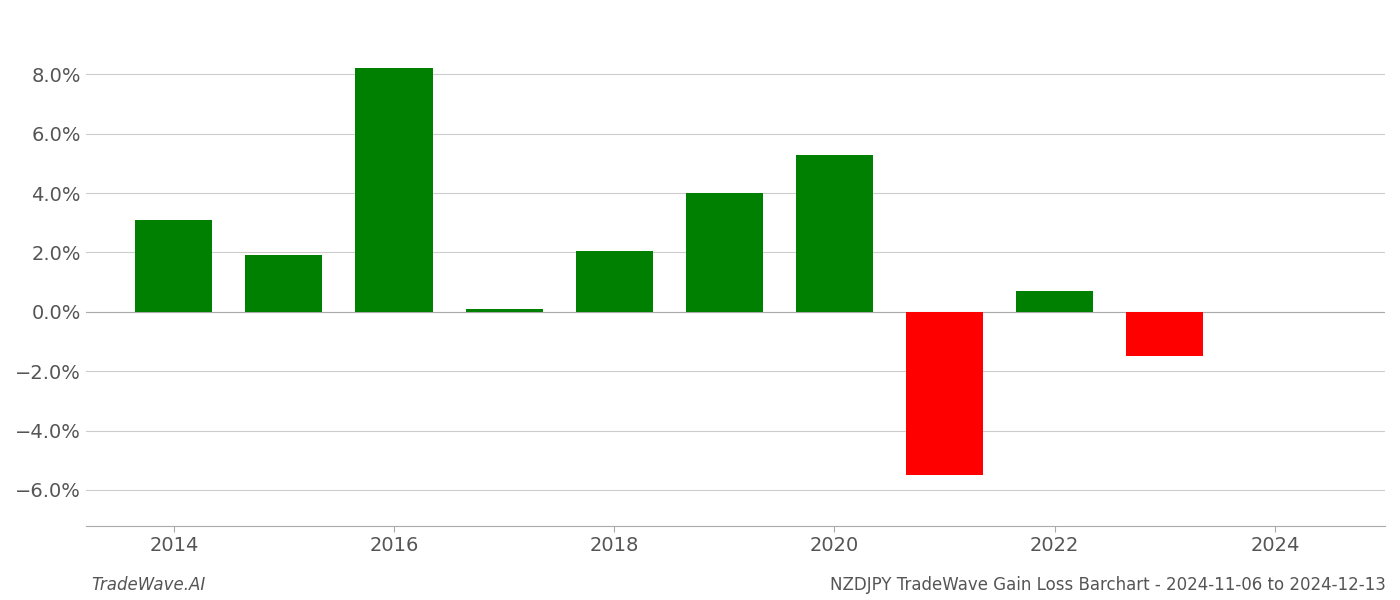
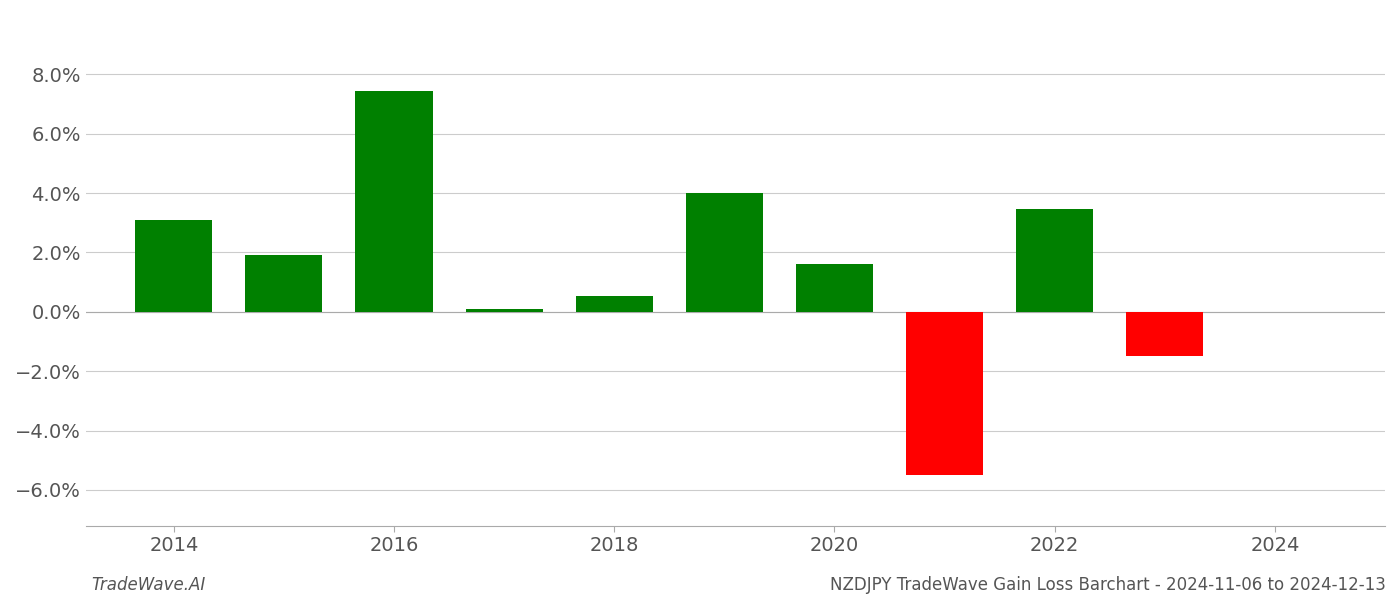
2016: 8.20% -> 7.45%
2018: 2.05% -> 0.55%
2020: 5.30% -> 1.60%
2022: 0.70% -> 3.45%
